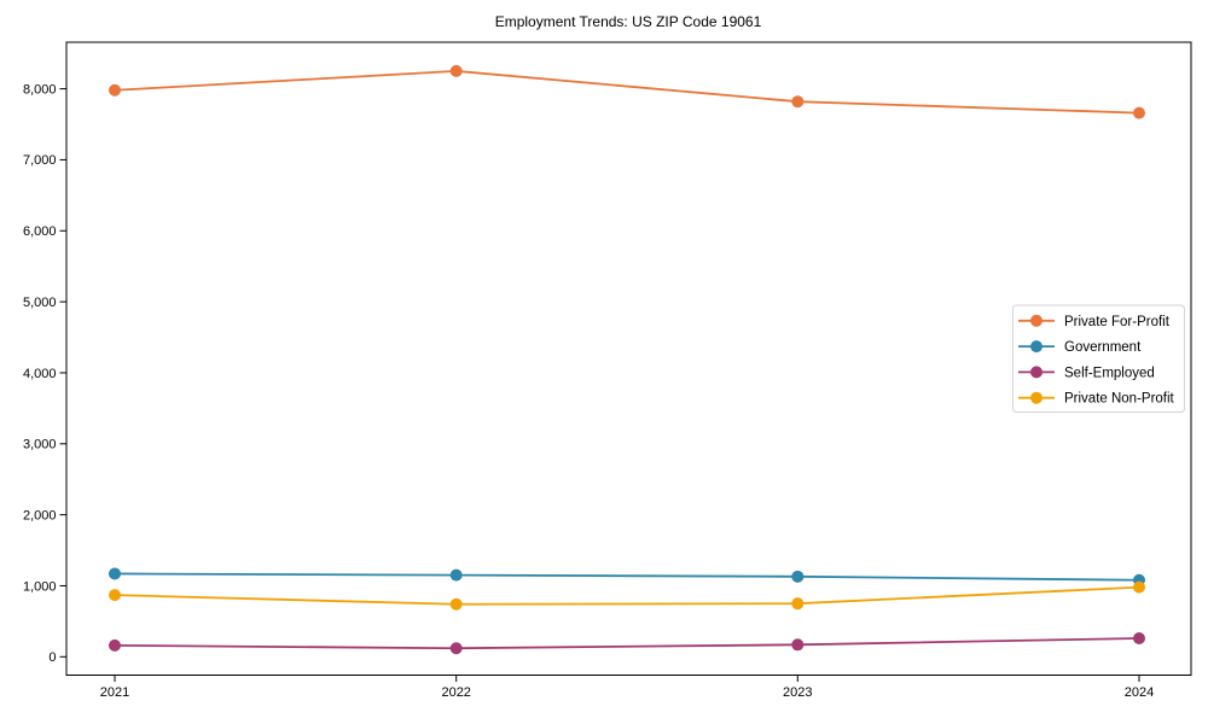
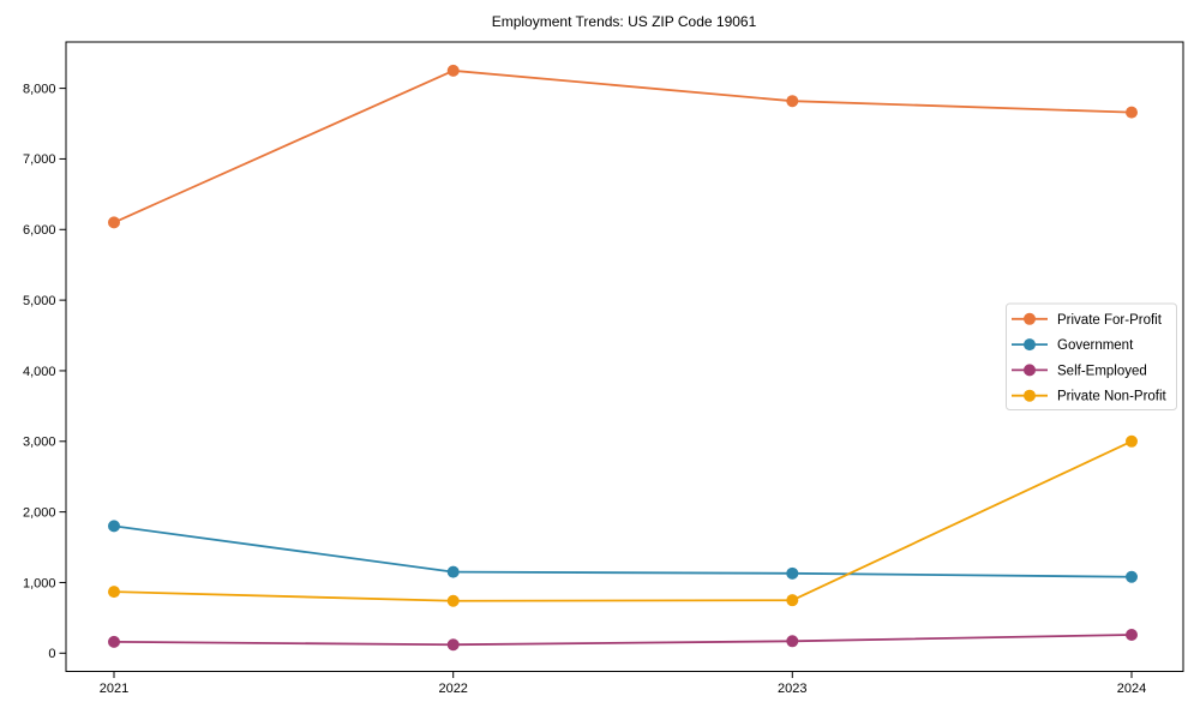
Private For-Profit/2021: 8000 -> 6100
Government/2021: 1200 -> 1800
Private Non-Profit/2024: 1000 -> 3000
